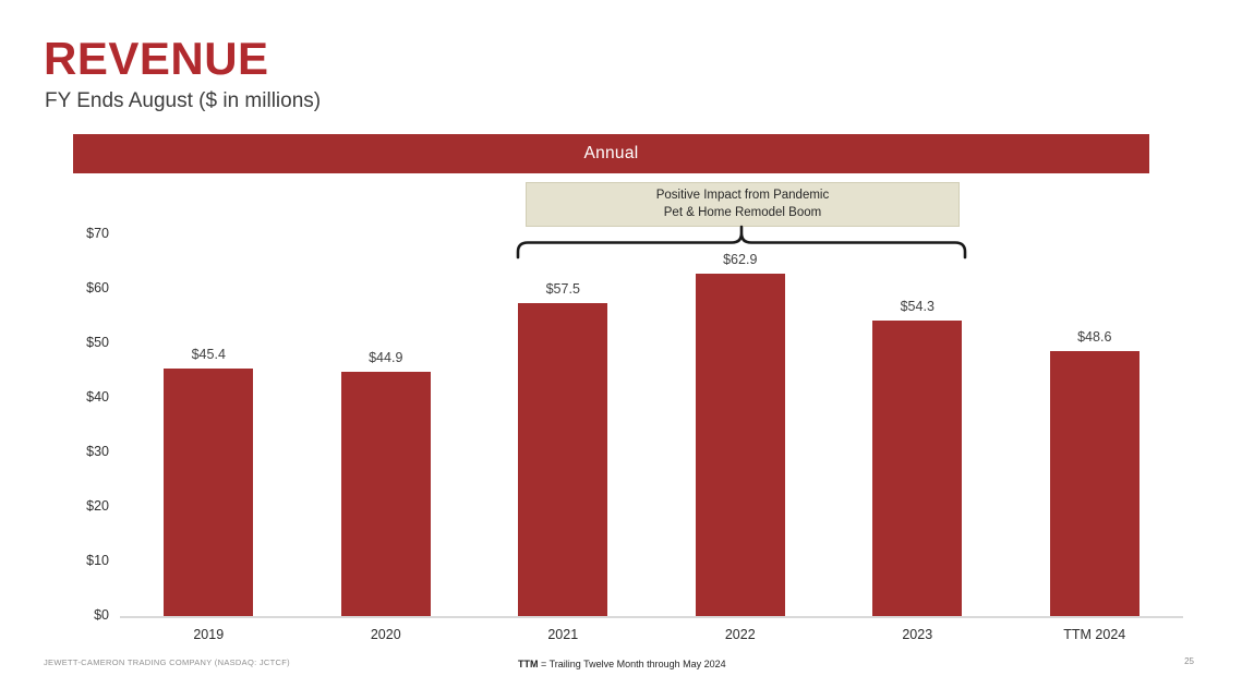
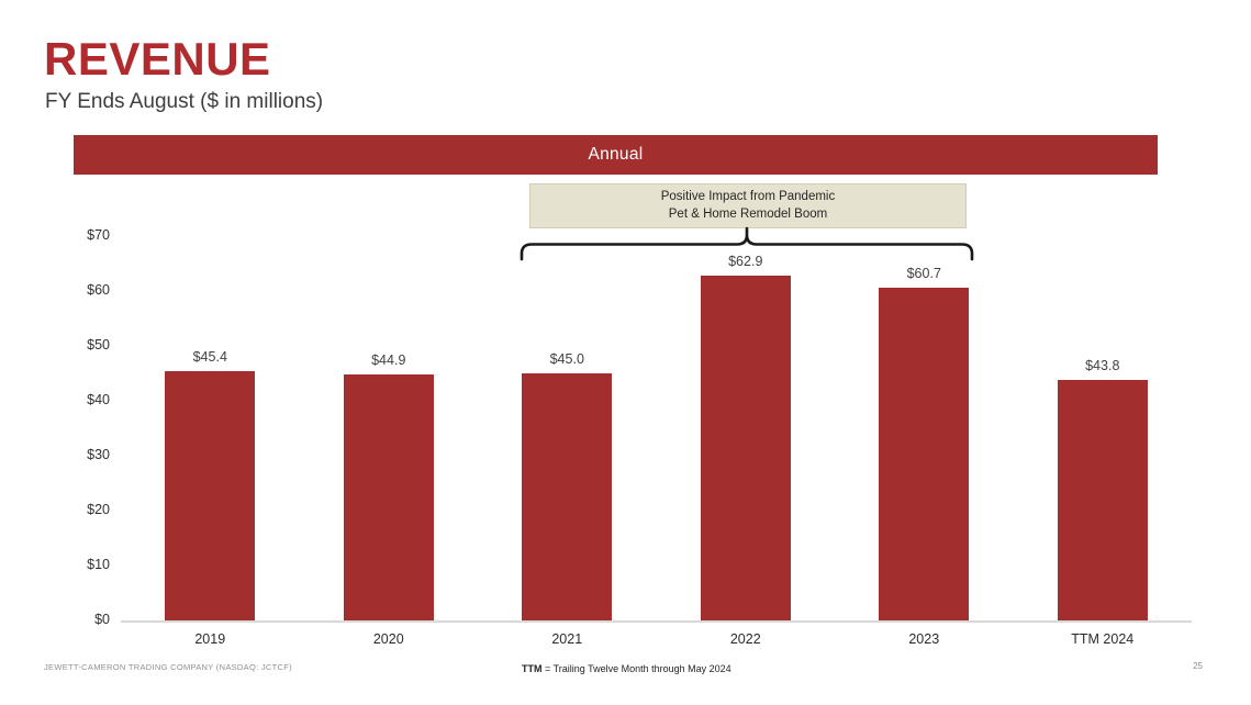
2021: $57.5 -> $45.0
2023: $54.3 -> $60.7
TTM 2024: $48.6 -> $43.8
